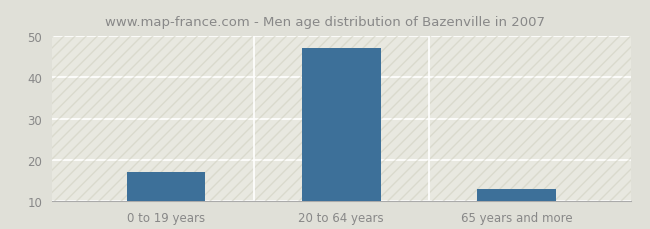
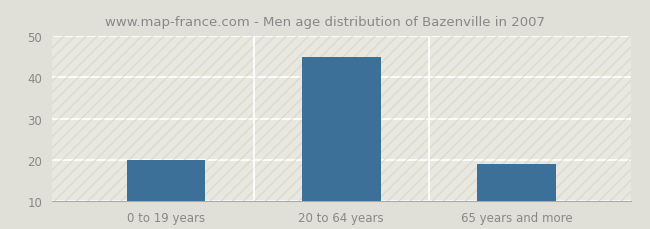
0 to 19 years: 17 -> 20
20 to 64 years: 47 -> 45
65 years and more: 13 -> 19
